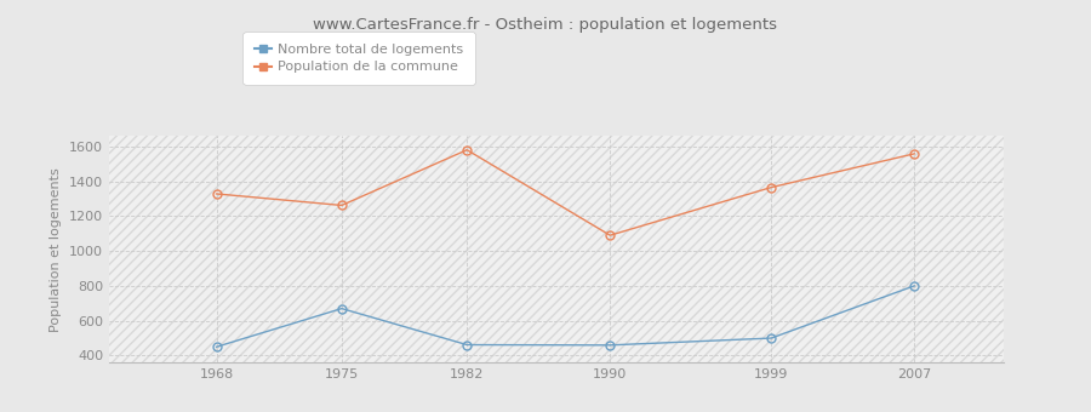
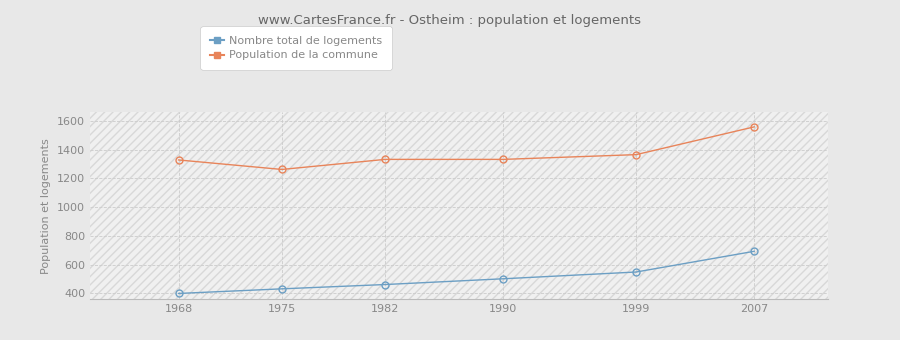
Nombre total de logements/1968: 450 -> 400
Nombre total de logements/1975: 670 -> 430
Population de la commune/1982: 1580 -> 1330
Nombre total de logements/1990: 460 -> 500
Population de la commune/1990: 1090 -> 1330
Nombre total de logements/1999: 500 -> 550
Nombre total de logements/2007: 800 -> 690
